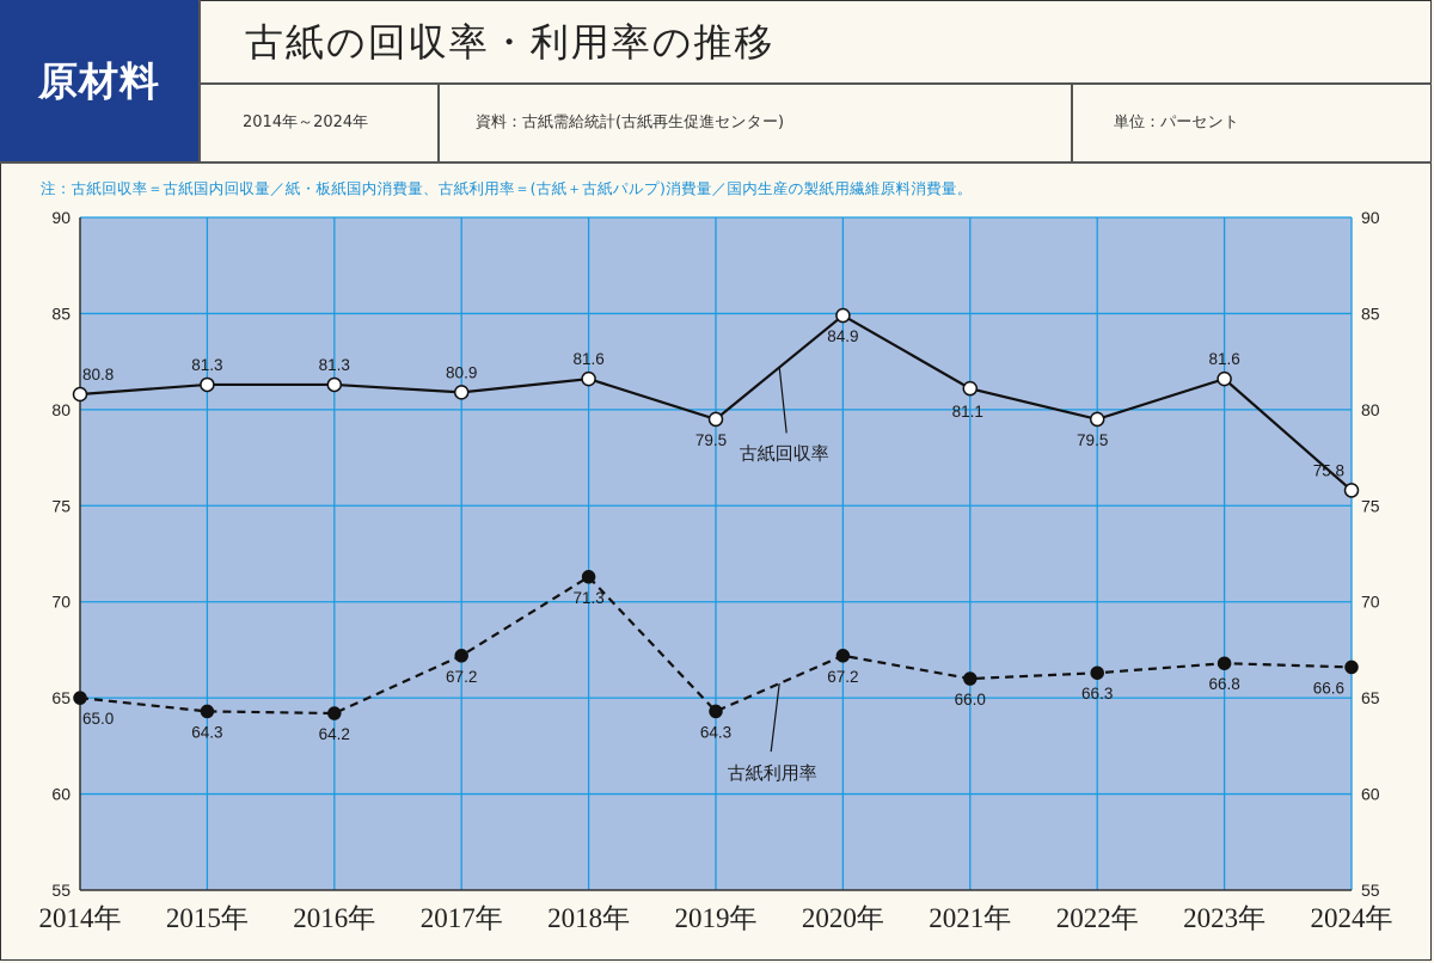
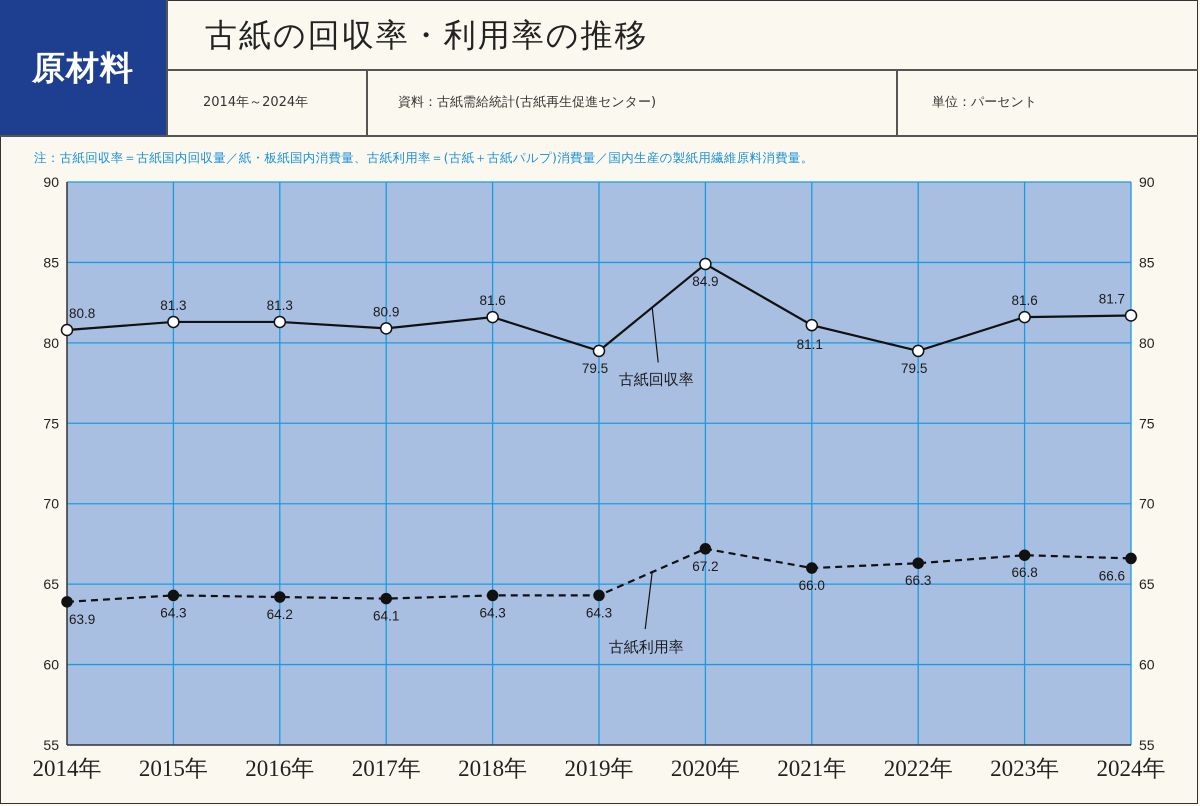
古紙利用率/2014年: 65.0 -> 63.9
古紙利用率/2017年: 67.2 -> 64.1
古紙利用率/2018年: 71.3 -> 64.3
古紙回収率/2024年: 75.8 -> 81.7
